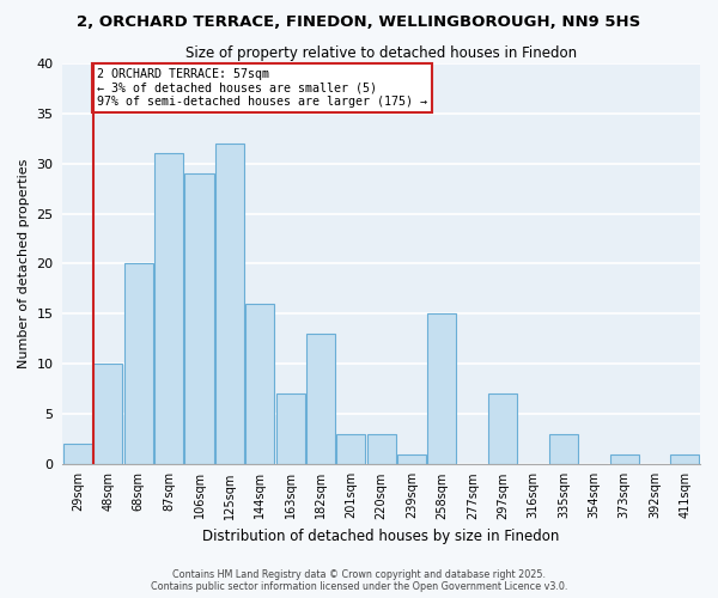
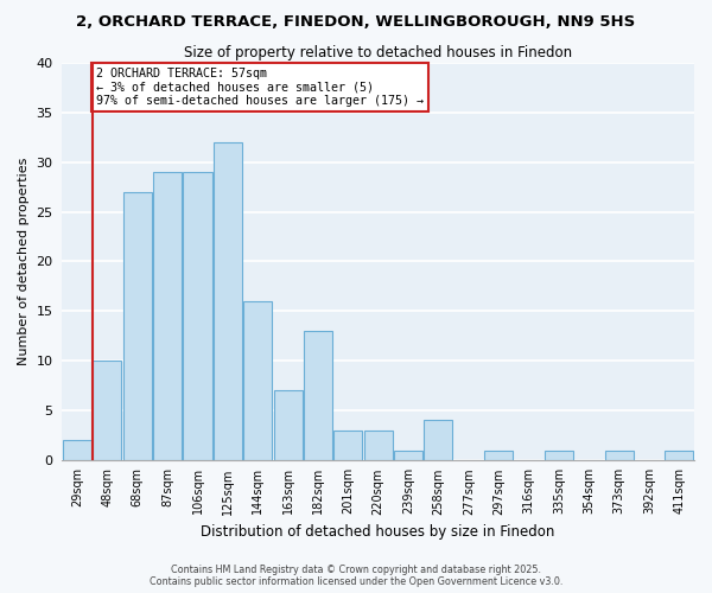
68sqm: 20 -> 27
87sqm: 31 -> 29
258sqm: 15 -> 4
297sqm: 7 -> 1
335sqm: 3 -> 1
